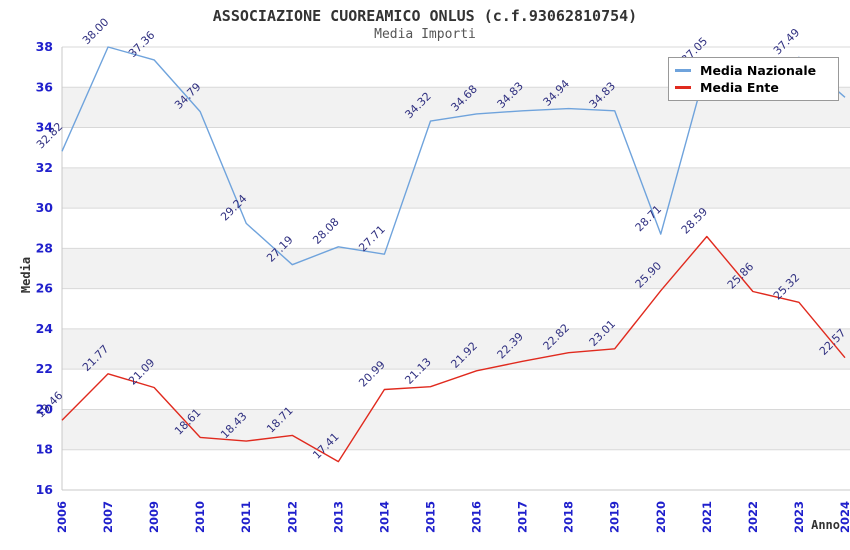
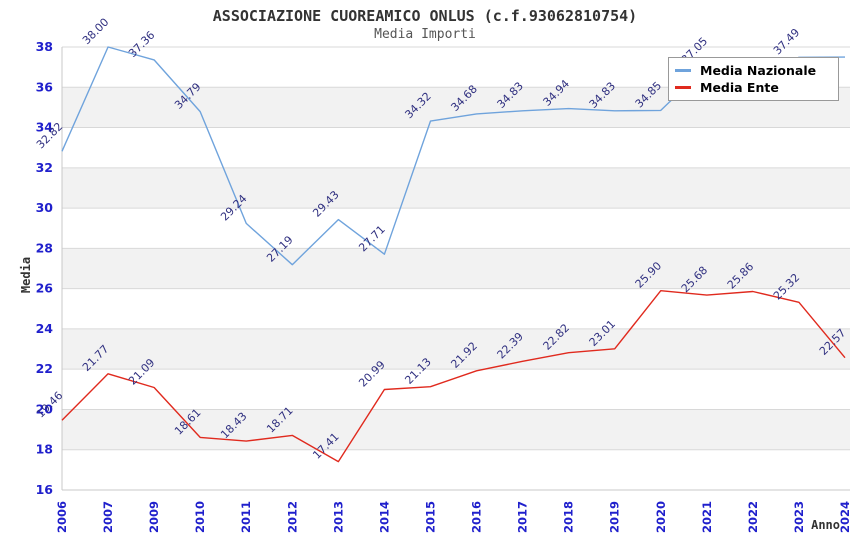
Media Nazionale/2013: 28.08 -> 29.43
Media Nazionale/2020: 28.71 -> 34.85
Media Ente/2021: 28.59 -> 25.68
Media Nazionale/2024: 35.5 -> 37.5
